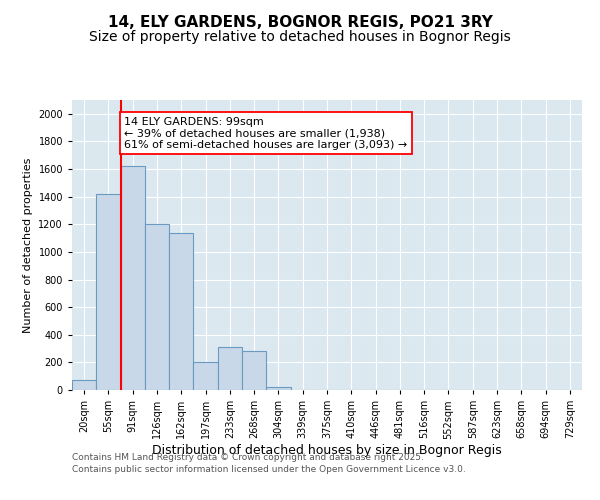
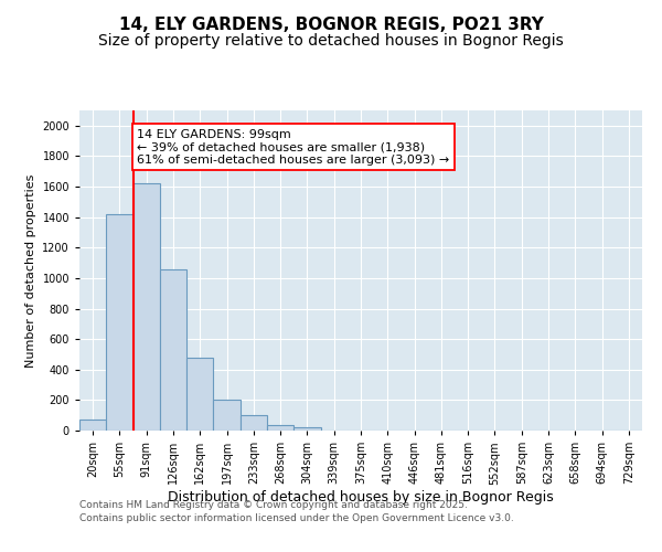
126sqm: 1200 -> 1060
162sqm: 1140 -> 480
233sqm: 310 -> 100
268sqm: 280 -> 40
